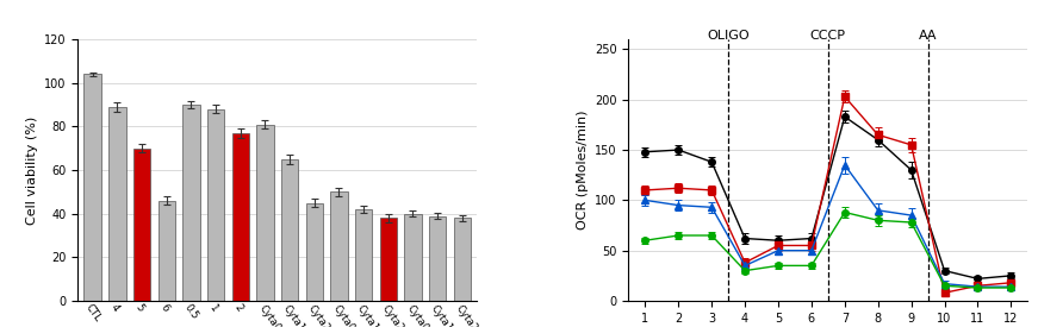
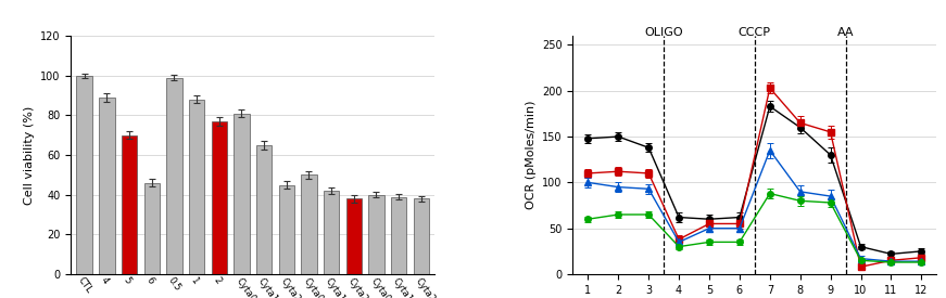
CTL: 104 -> 100
0.5: 90 -> 99
